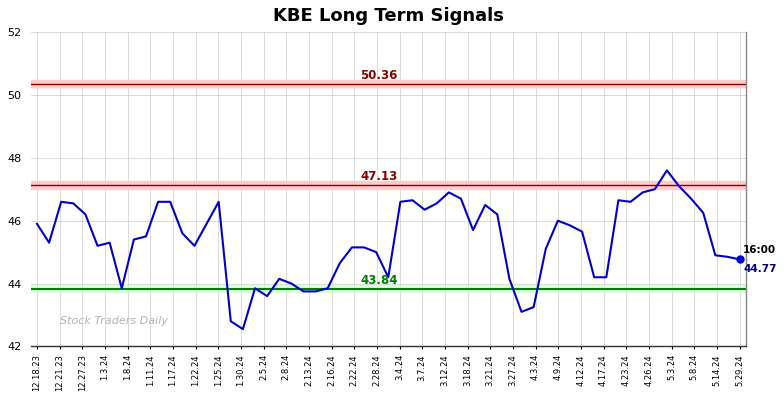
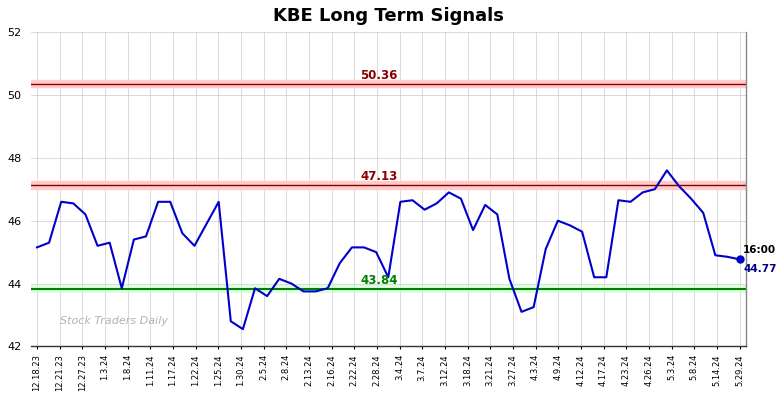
12.18.23: 45.90 -> 45.15
